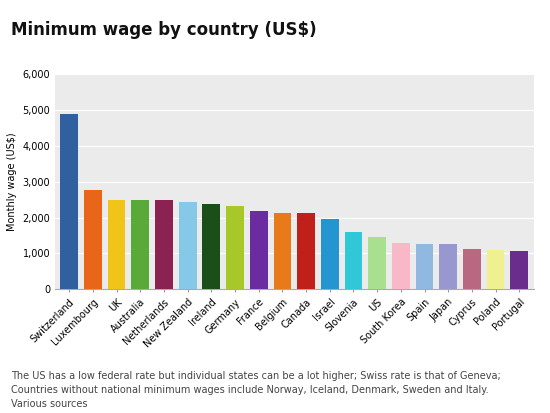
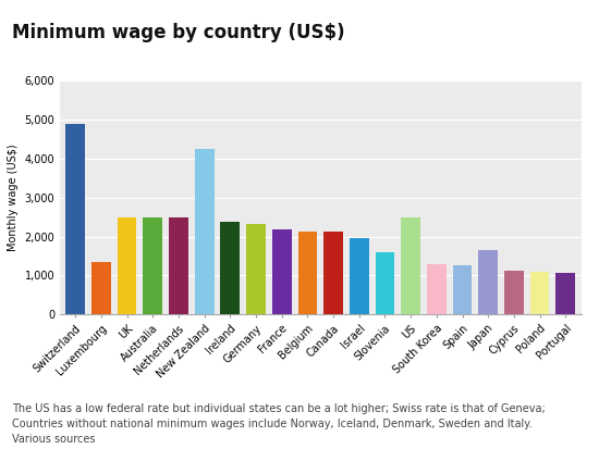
Luxembourg: 2,780 -> 1,350
New Zealand: 2,420 -> 4,250
US: 1,450 -> 2,500
Japan: 1,250 -> 1,650
